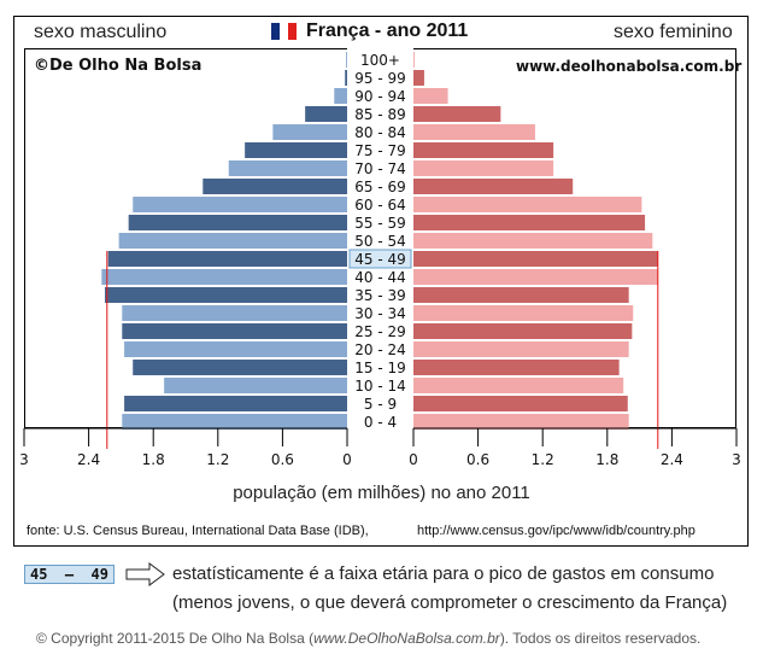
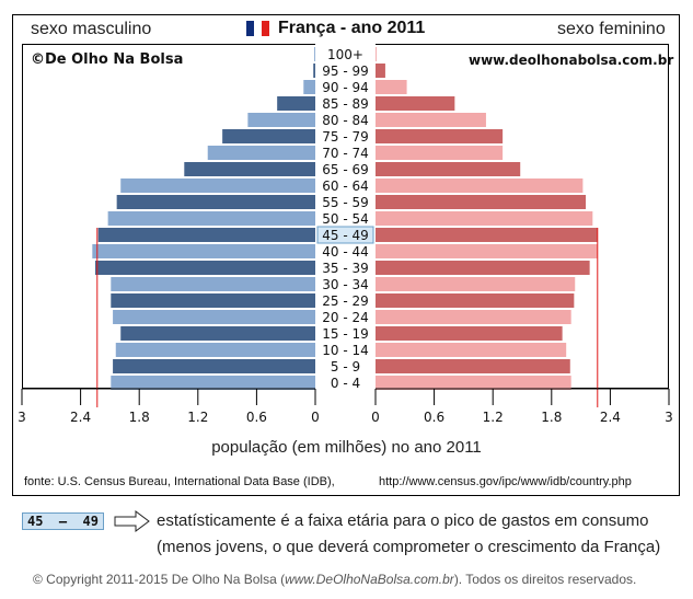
sexo feminino/35 - 39: 2.0 -> 2.2
sexo masculino/10 - 14: 1.7 -> 2.0
